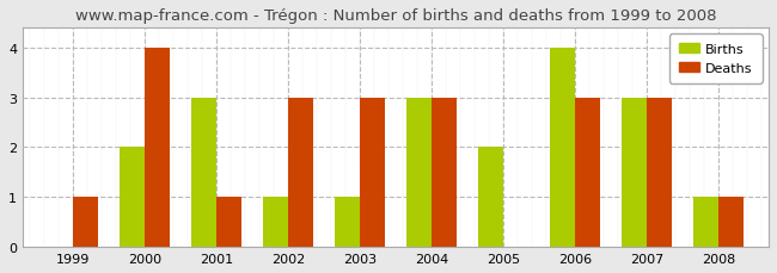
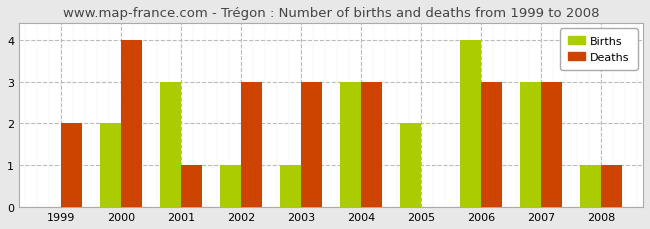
Deaths/1999: 1 -> 2
